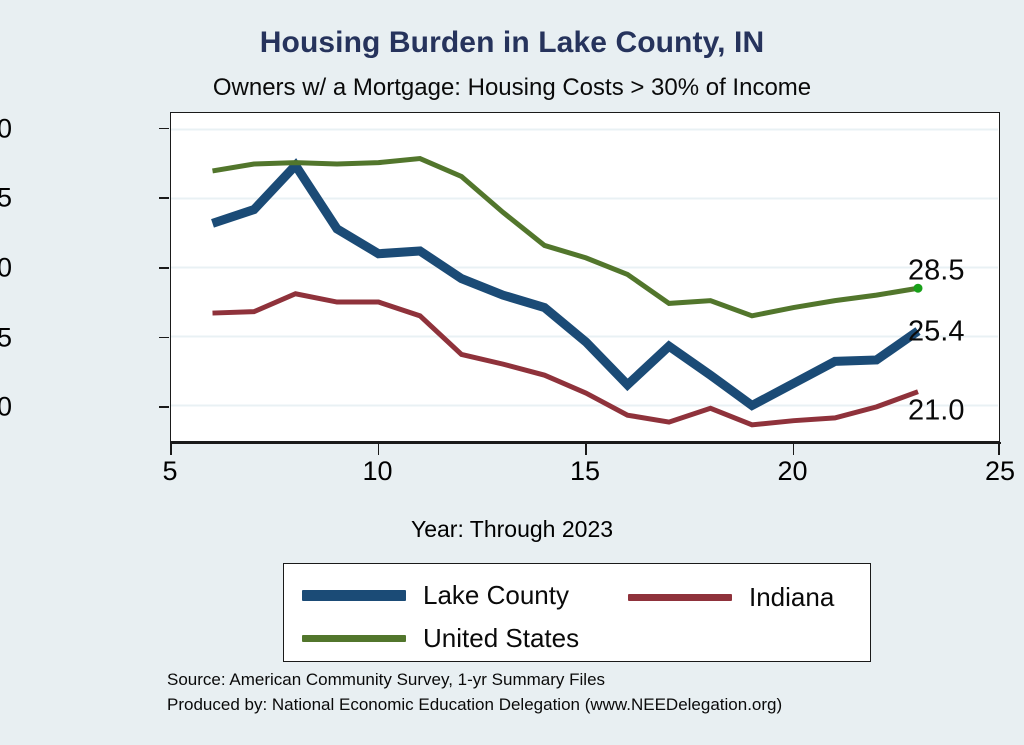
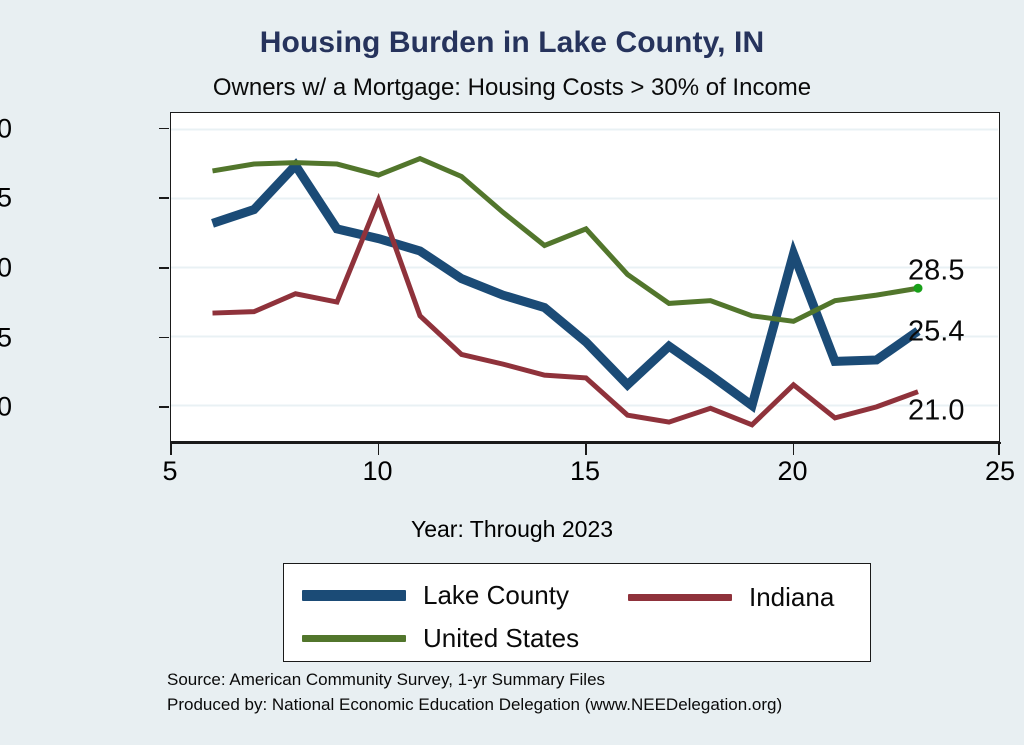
Lake County/10: 31.0 -> 32.1
Indiana/10: 27.5 -> 34.9
United States/10: 37.6 -> 36.7
Indiana/15: 20.9 -> 22.0
United States/15: 30.7 -> 32.8
Lake County/20: 21.6 -> 31.0
Indiana/20: 18.9 -> 21.5
United States/20: 27.1 -> 26.1
